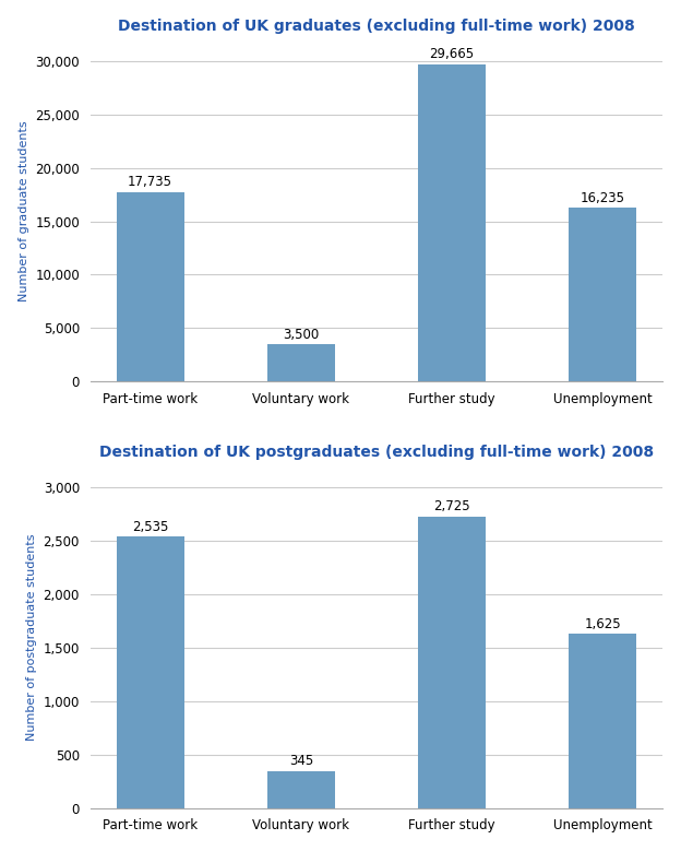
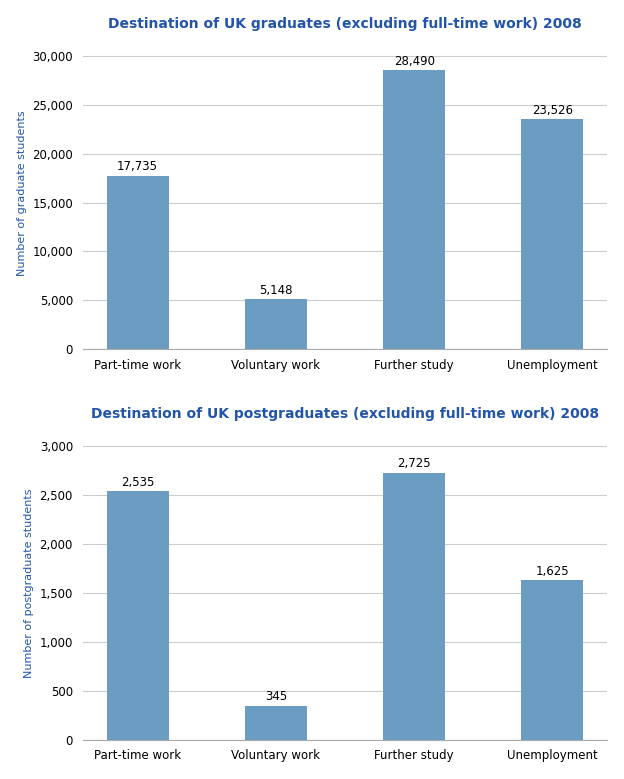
Destination of UK graduates (excluding full-time work) 2008/Voluntary work: 3,500 -> 5,148
Destination of UK graduates (excluding full-time work) 2008/Further study: 29,665 -> 28,490
Destination of UK graduates (excluding full-time work) 2008/Unemployment: 16,235 -> 23,526
